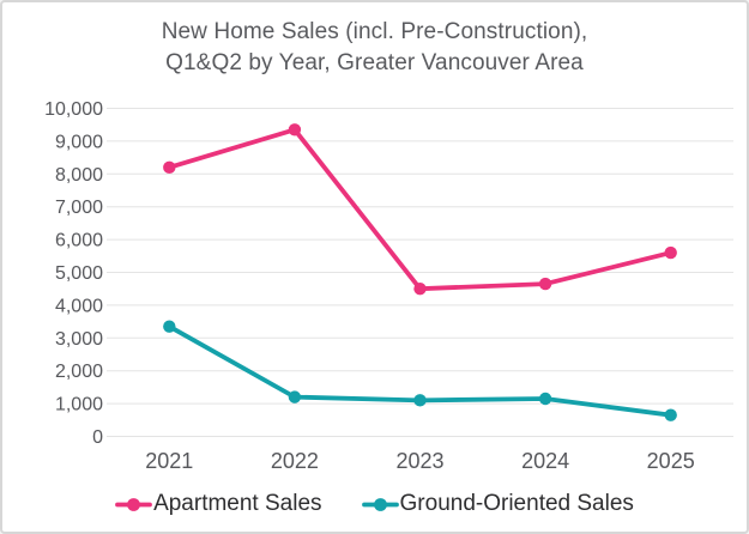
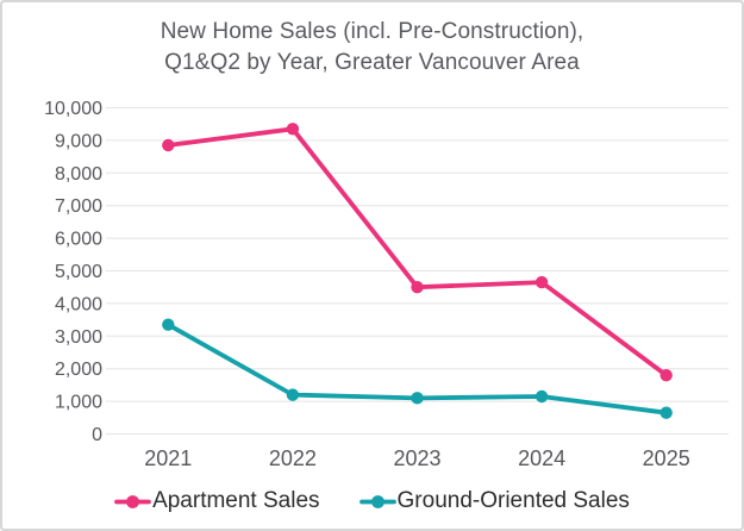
Apartment Sales/2021: 8200 -> 8800
Apartment Sales/2025: 5600 -> 1800
